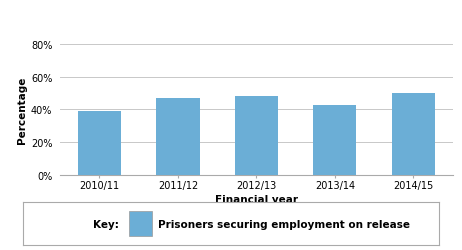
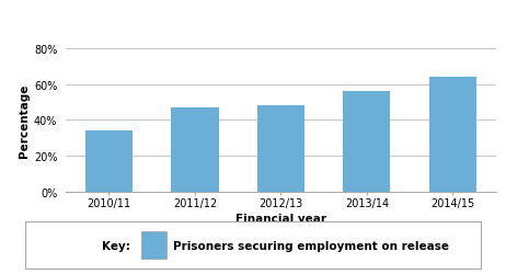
2010/11: 39% -> 34%
2013/14: 43% -> 56%
2014/15: 50% -> 64%
